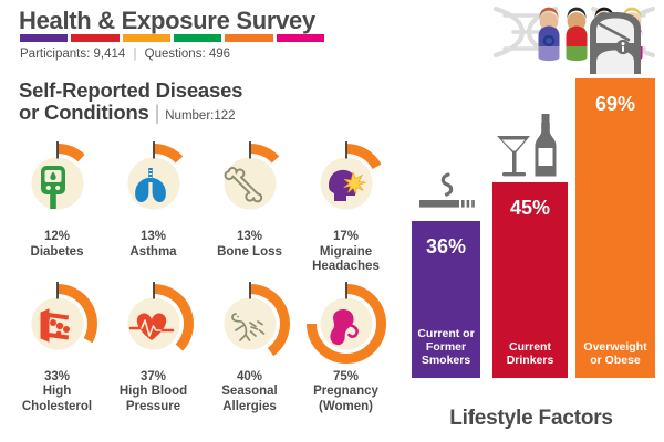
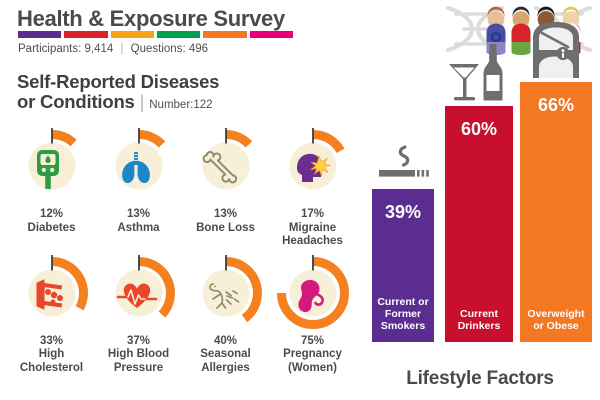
Current or Former Smokers: 36% -> 39%
Current Drinkers: 45% -> 60%
Overweight or Obese: 69% -> 66%
